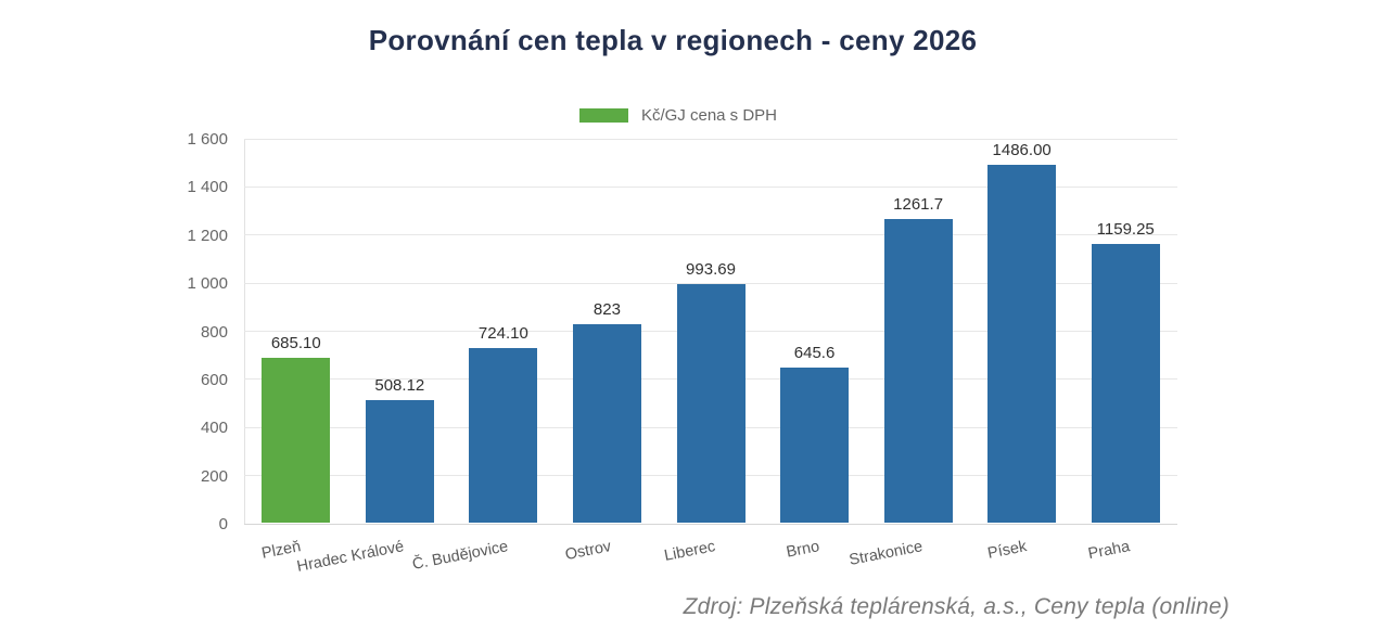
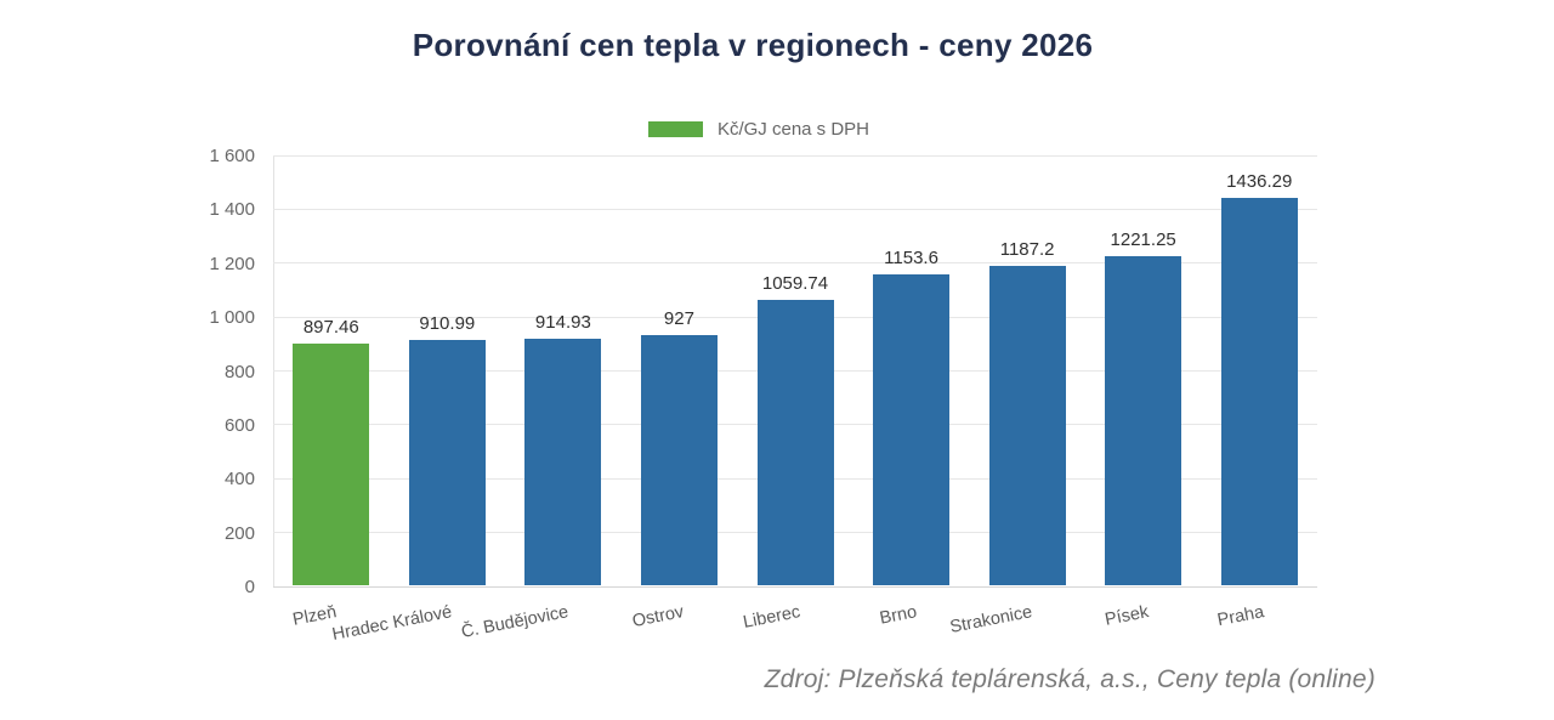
Plzeň: 685.10 -> 897.46
Hradec Králové: 508.12 -> 910.99
Č. Budějovice: 724.10 -> 914.93
Ostrov: 823 -> 927
Liberec: 993.69 -> 1059.74
Brno: 645.6 -> 1153.6
Strakonice: 1261.7 -> 1187.2
Písek: 1486.00 -> 1221.25
Praha: 1159.25 -> 1436.29
